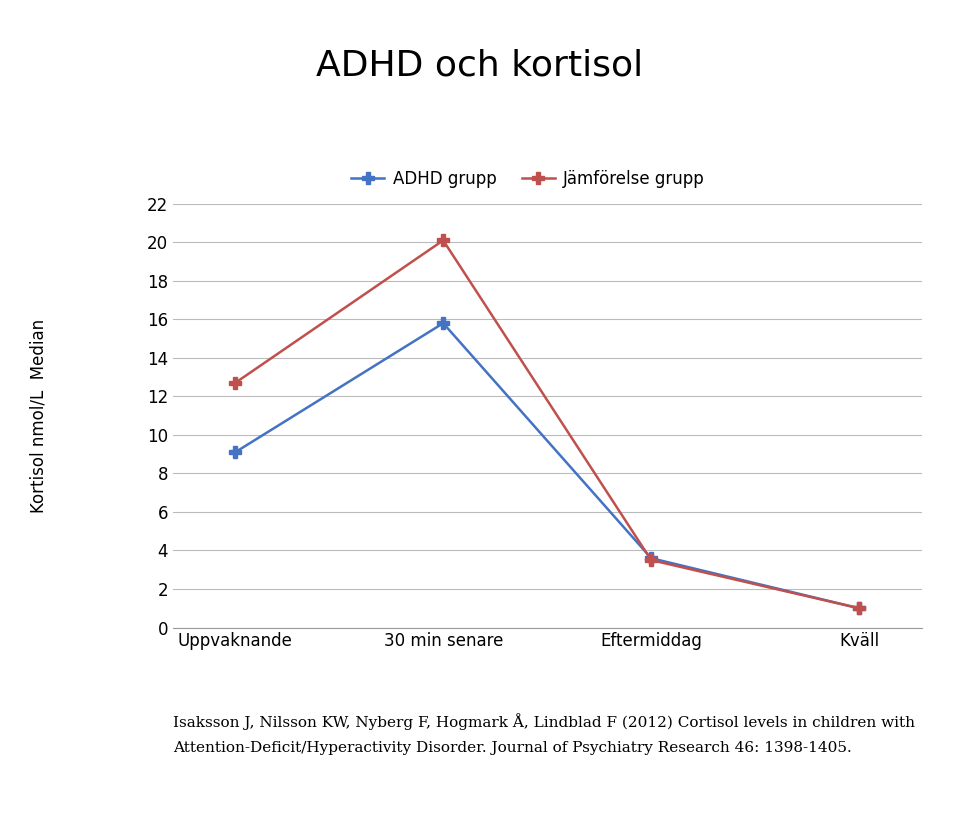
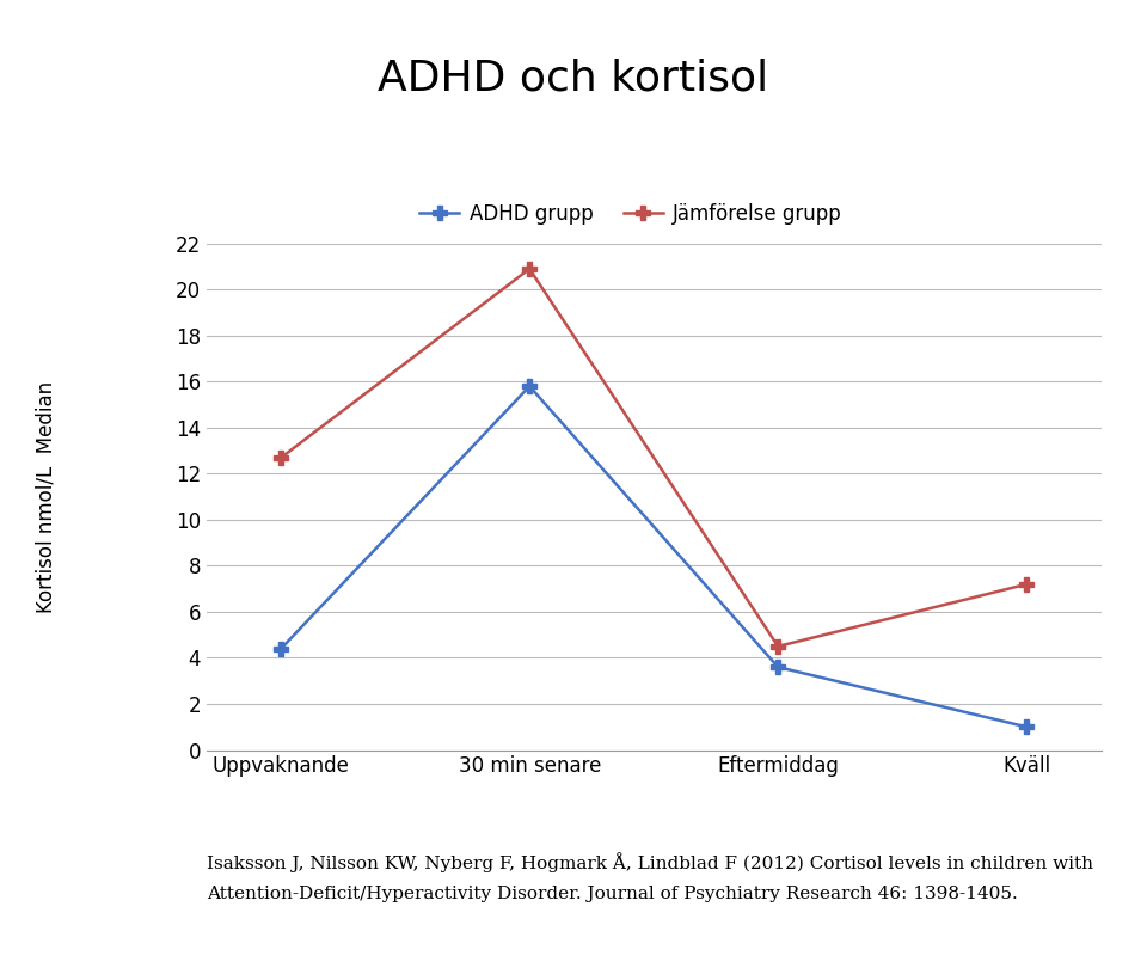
ADHD grupp/Uppvaknande: 9.1 -> 4.4
Jämförelse grupp/30 min senare: 20.1 -> 20.9
Jämförelse grupp/Eftermiddag: 3.5 -> 4.5
Jämförelse grupp/Kväll: 1.0 -> 7.2
